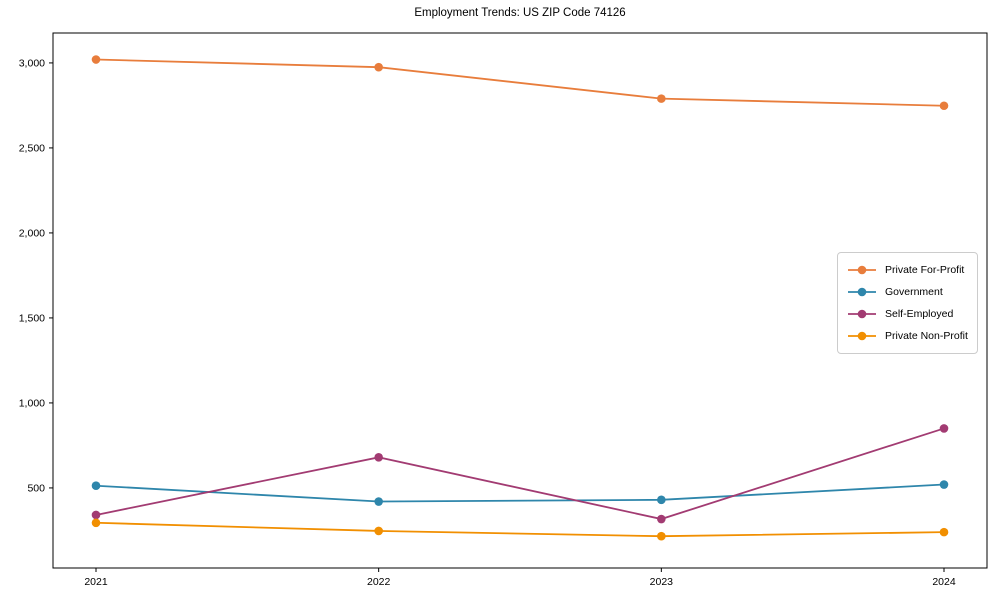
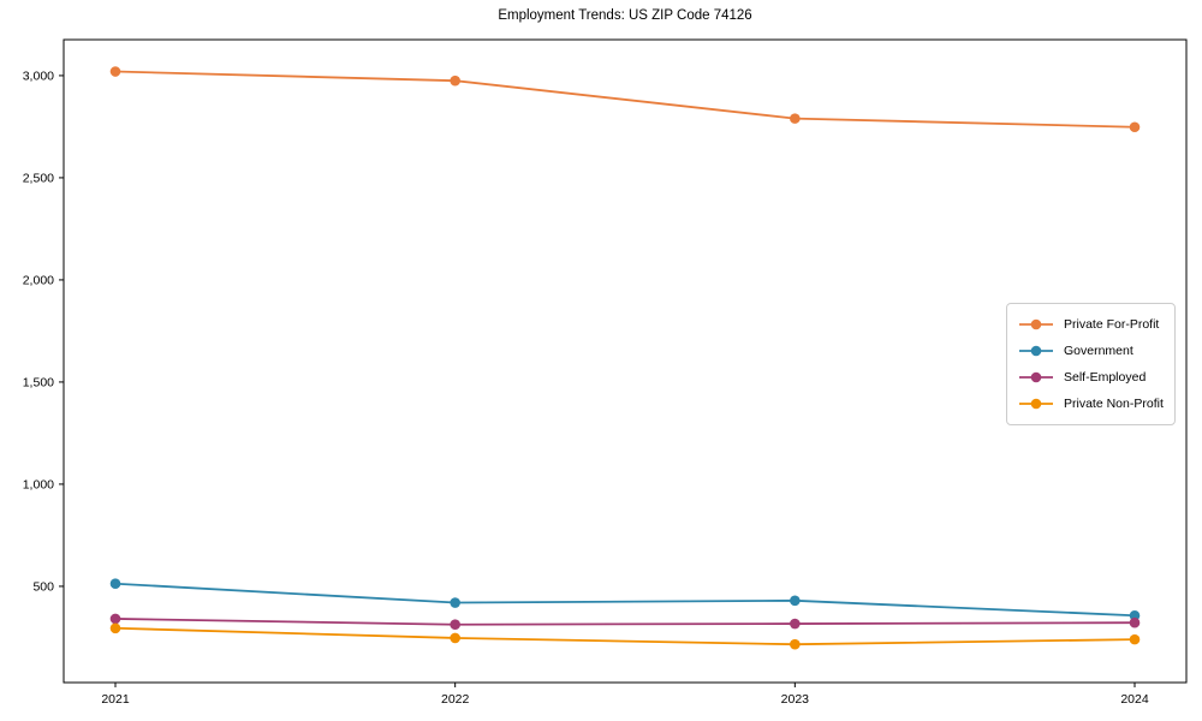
Self-Employed/2022: 680 -> 310
Government/2024: 520 -> 360
Self-Employed/2024: 850 -> 320
